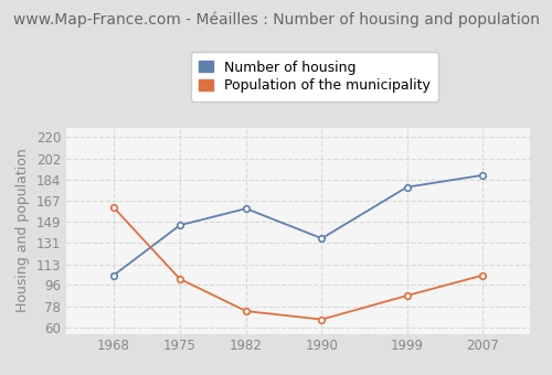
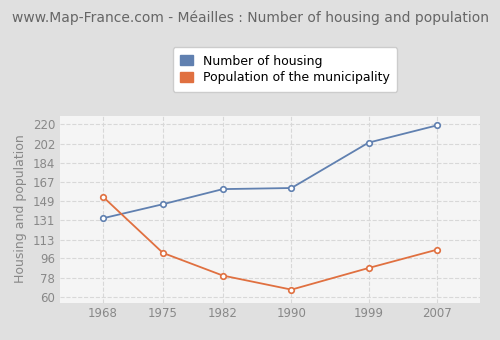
Number of housing/1968: 104 -> 133
Population of the municipality/1968: 161 -> 153
Population of the municipality/1982: 74 -> 80
Number of housing/1990: 135 -> 161
Number of housing/1999: 178 -> 203
Number of housing/2007: 188 -> 219
